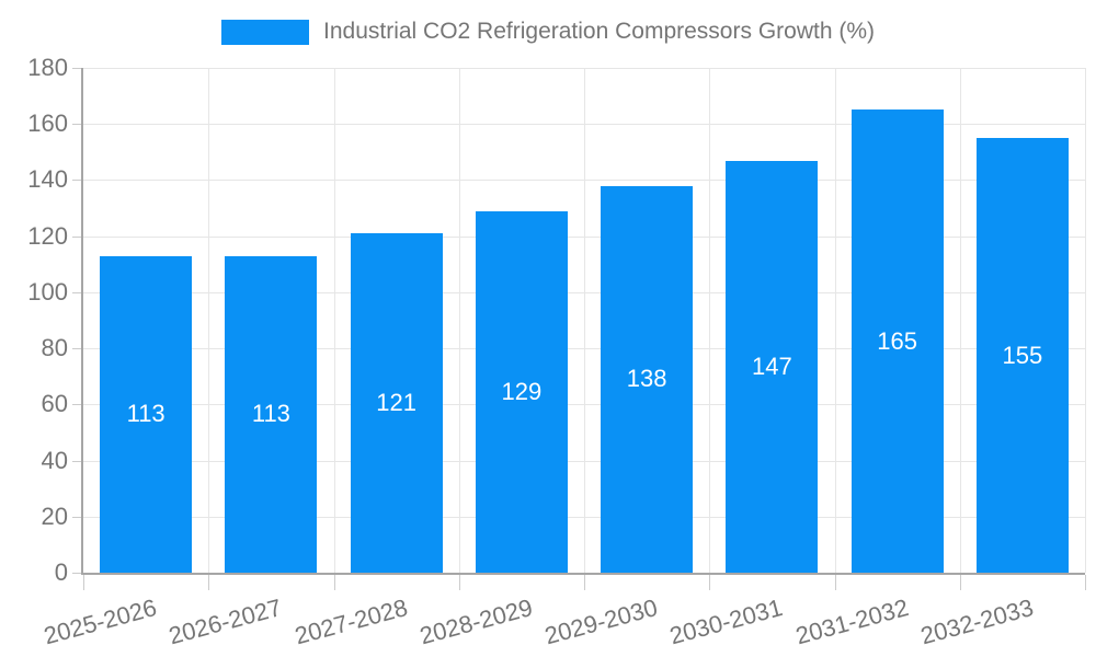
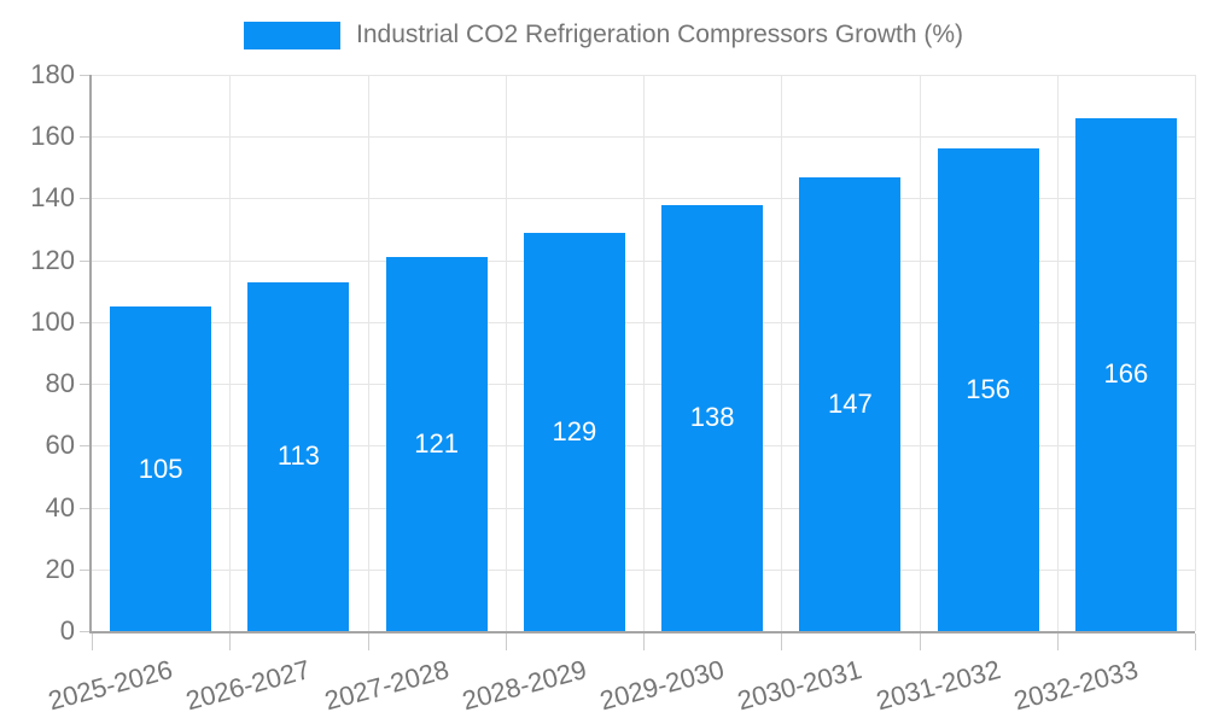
2025-2026: 113 -> 105
2031-2032: 165 -> 156
2032-2033: 155 -> 166
